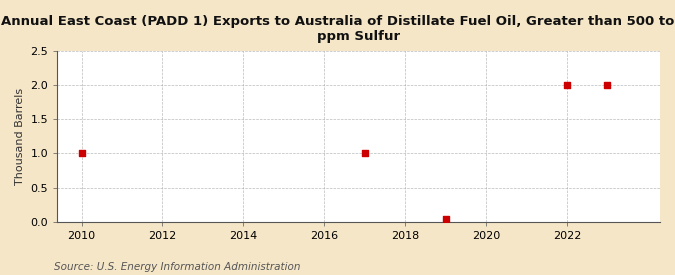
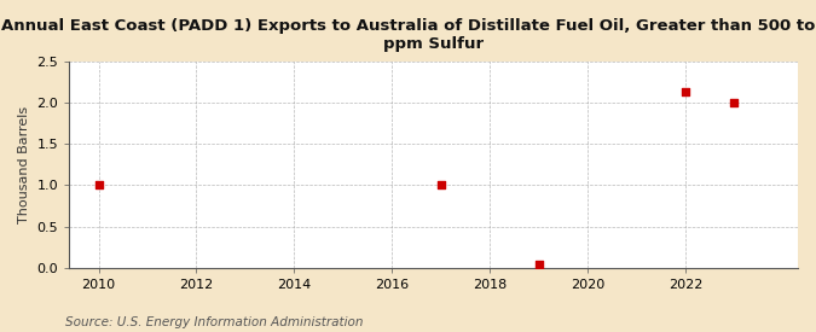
2022: 2.00 -> 2.14
